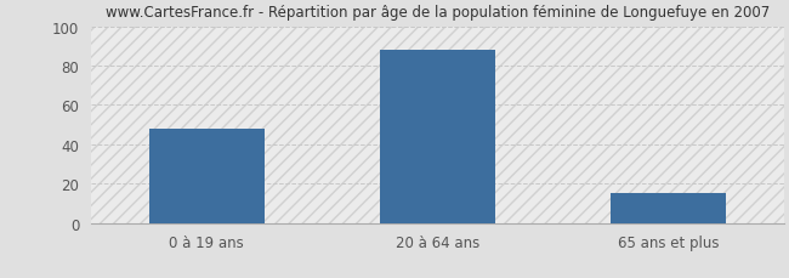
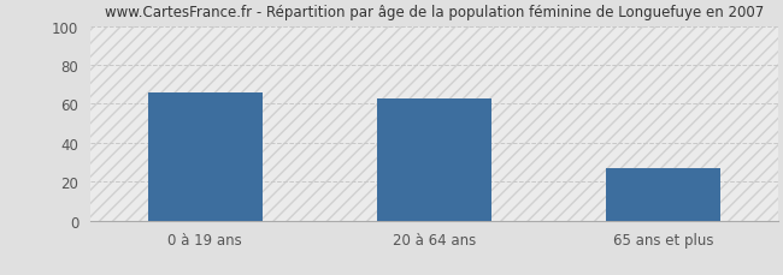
0 à 19 ans: 48 -> 66
20 à 64 ans: 88 -> 63
65 ans et plus: 15 -> 27
